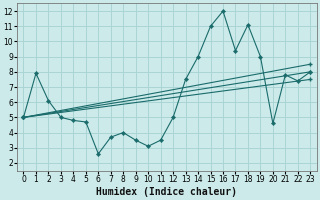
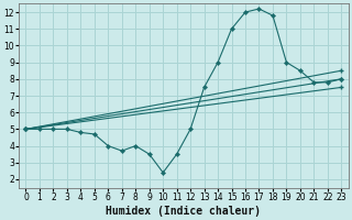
1: 7.9 -> 5.0
2: 6.1 -> 5.0
6: 2.6 -> 4.0
10: 3.1 -> 2.4
17: 9.4 -> 12.2
18: 11.1 -> 11.8
20: 4.6 -> 8.5
22: 7.4 -> 7.8
